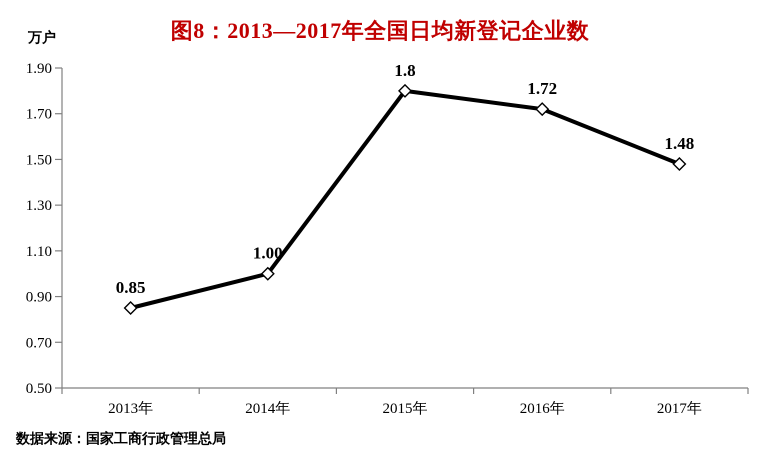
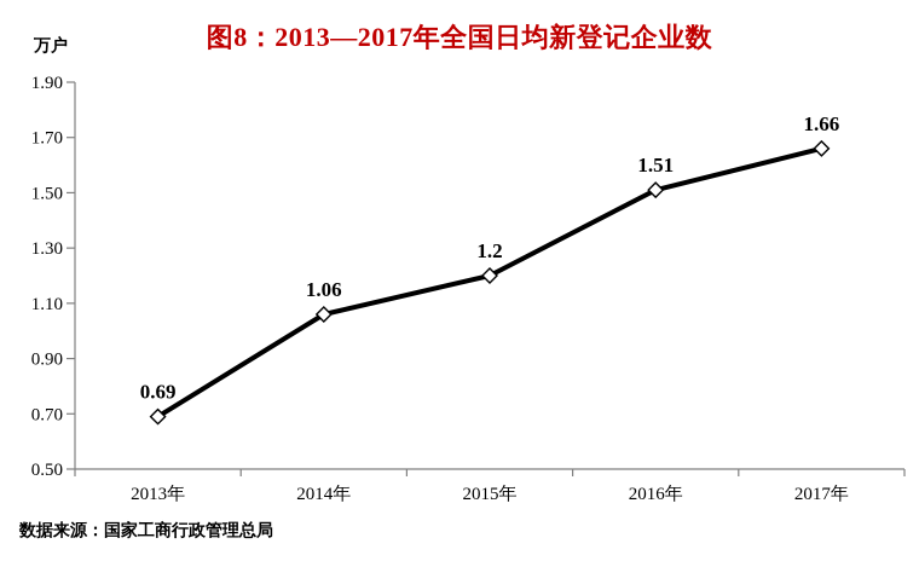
2013年: 0.85 -> 0.69
2014年: 1.00 -> 1.06
2015年: 1.8 -> 1.2
2016年: 1.72 -> 1.51
2017年: 1.48 -> 1.66
